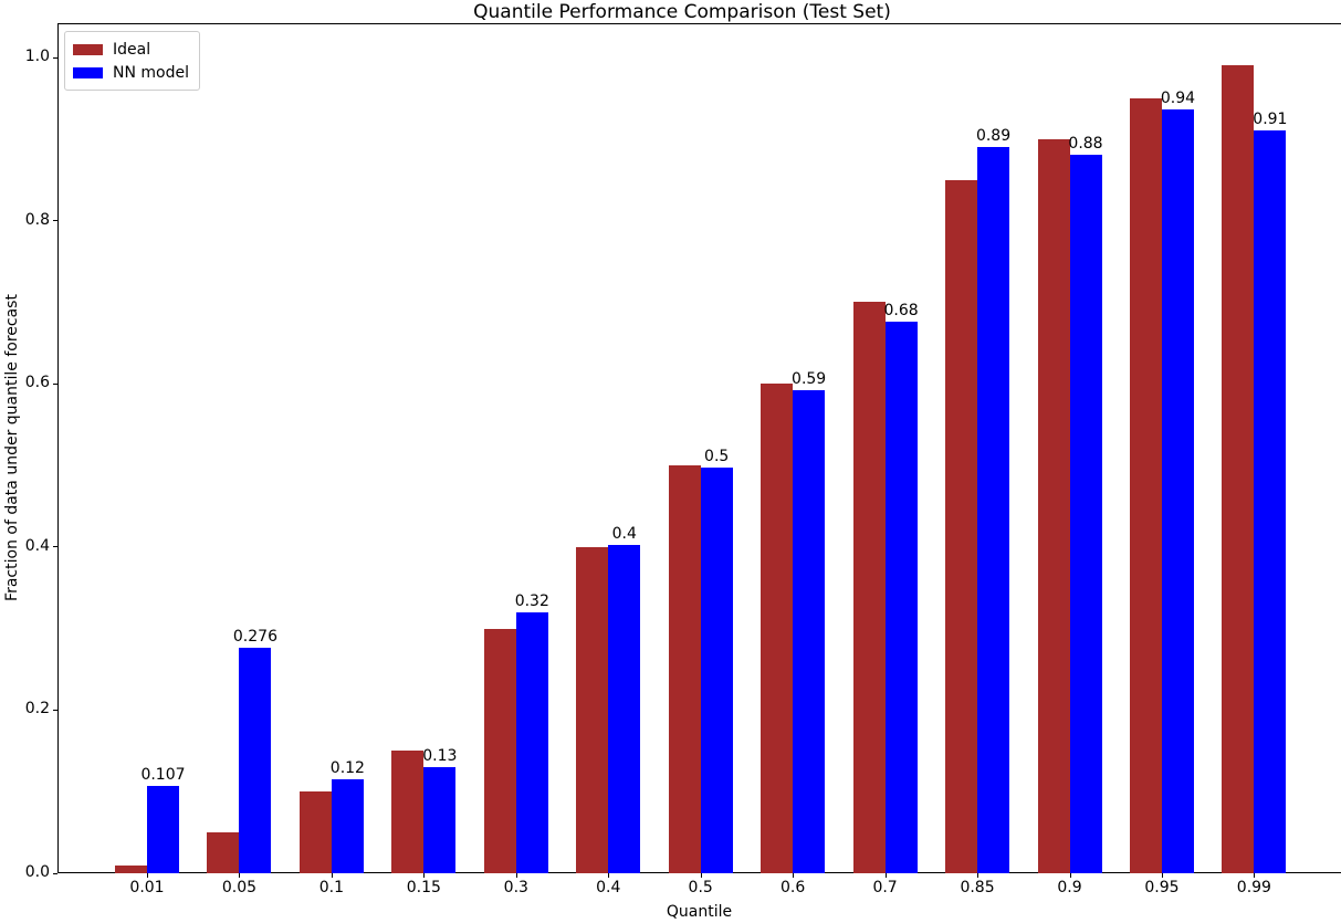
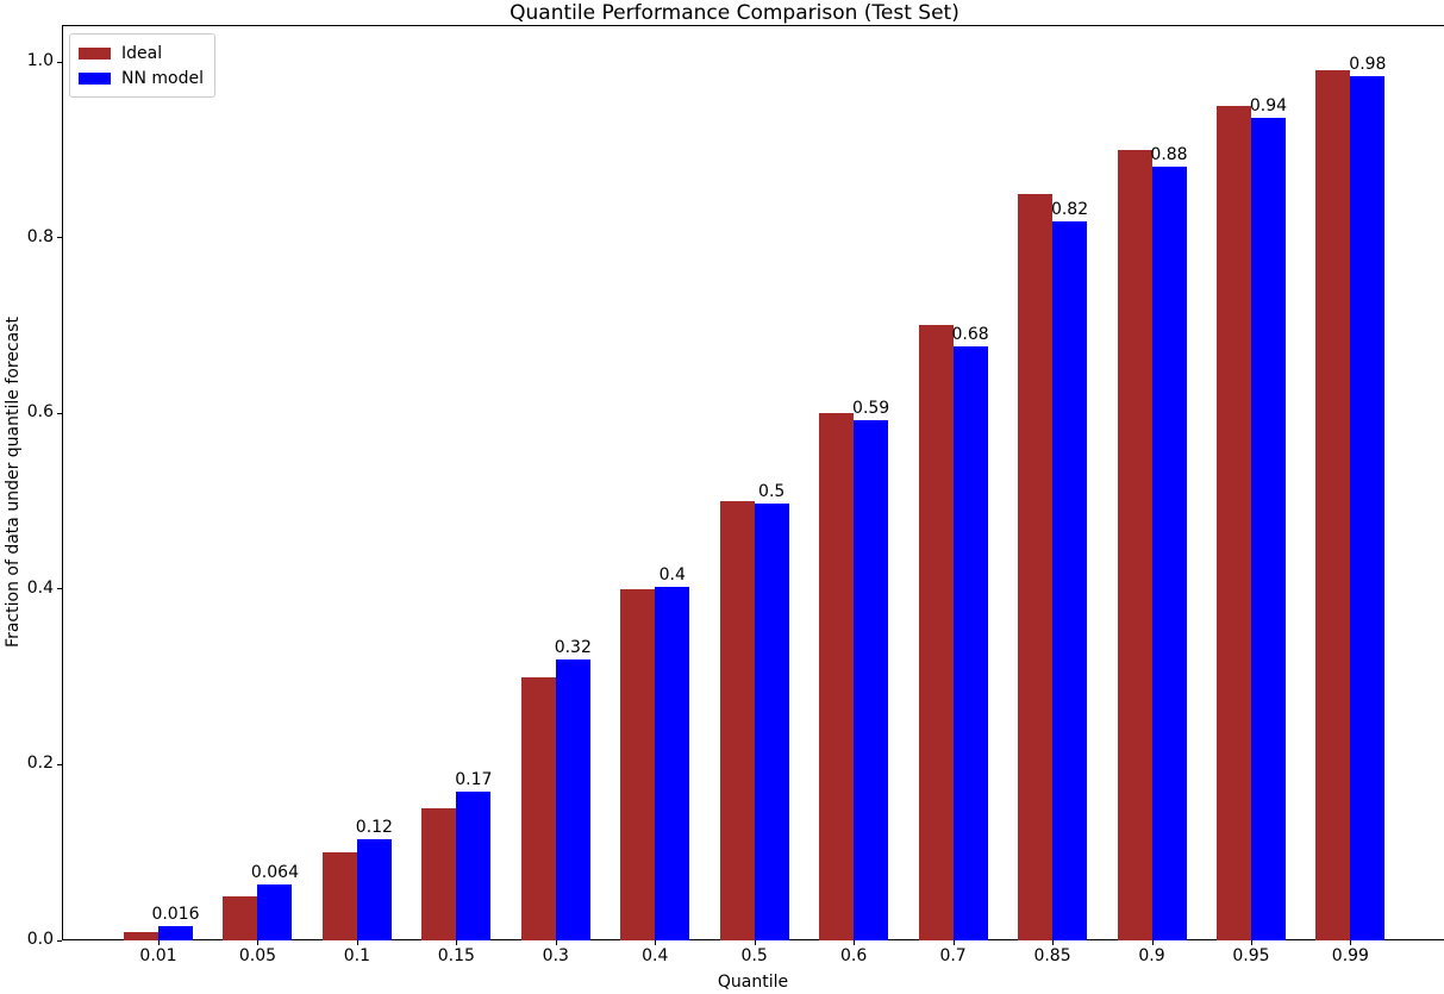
NN model/0.01: 0.107 -> 0.016
NN model/0.05: 0.276 -> 0.064
NN model/0.15: 0.13 -> 0.17
NN model/0.85: 0.89 -> 0.82
NN model/0.99: 0.91 -> 0.98
